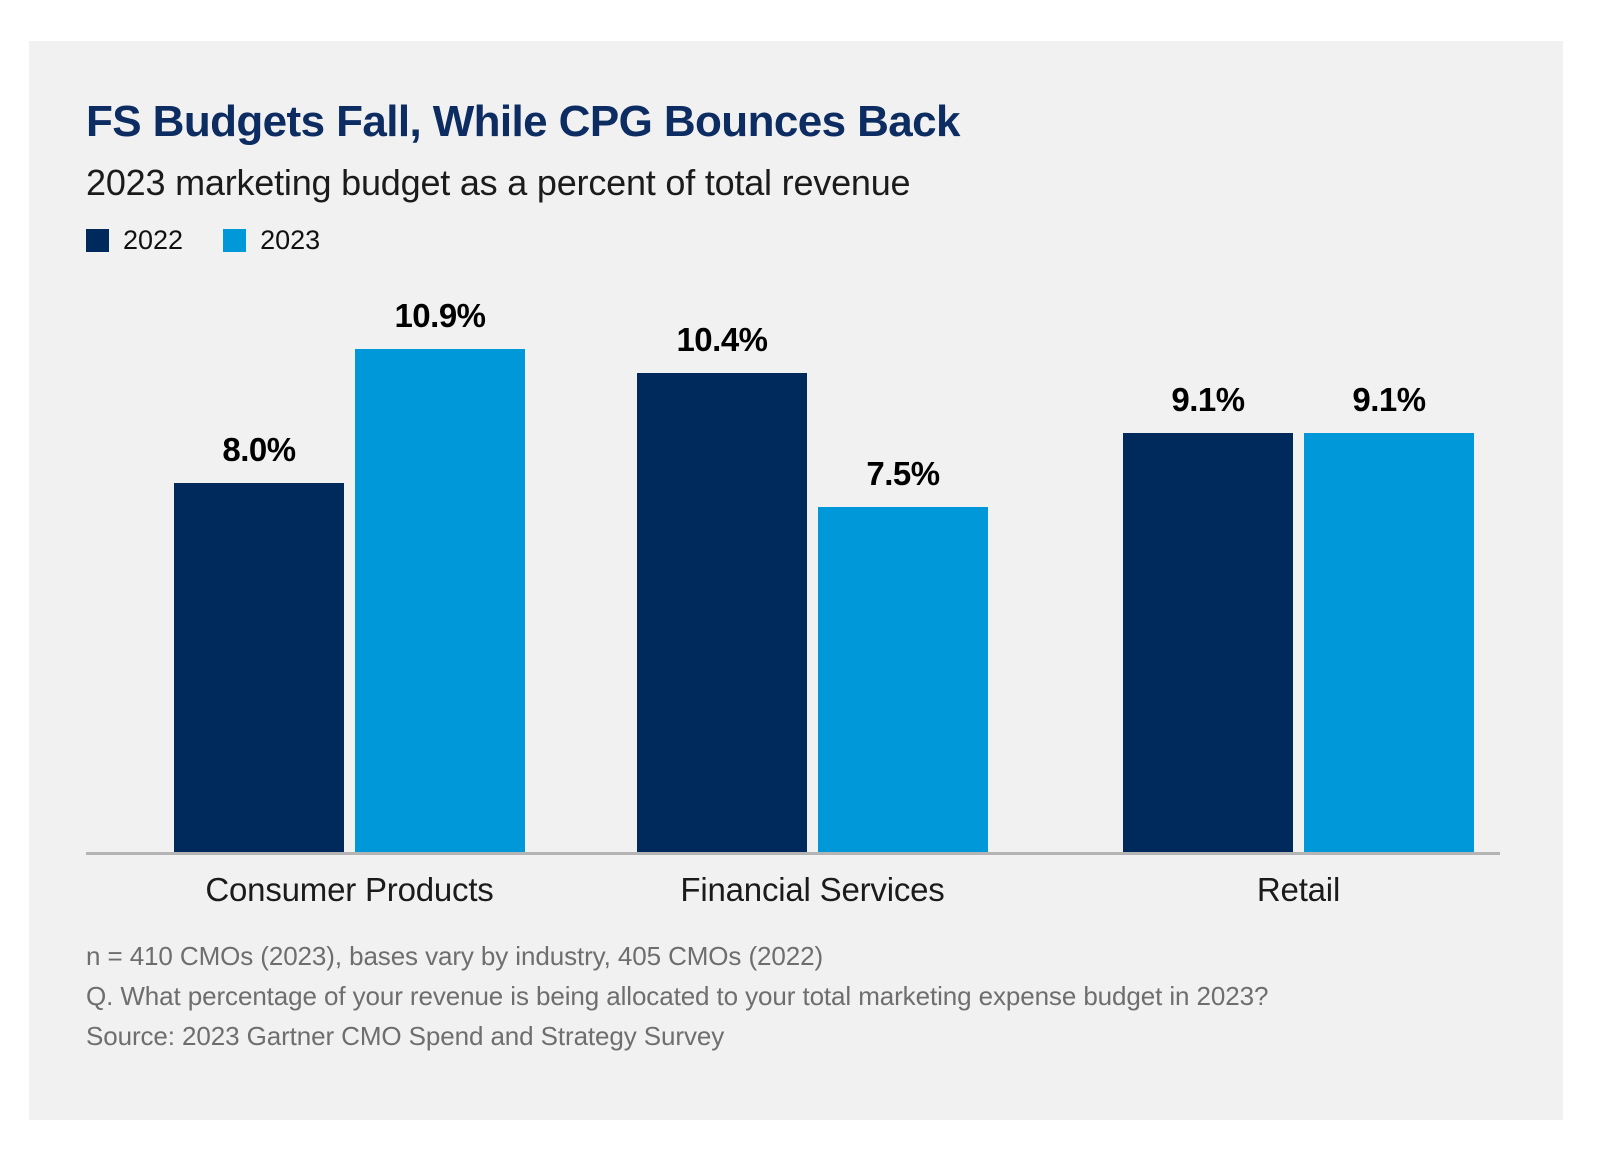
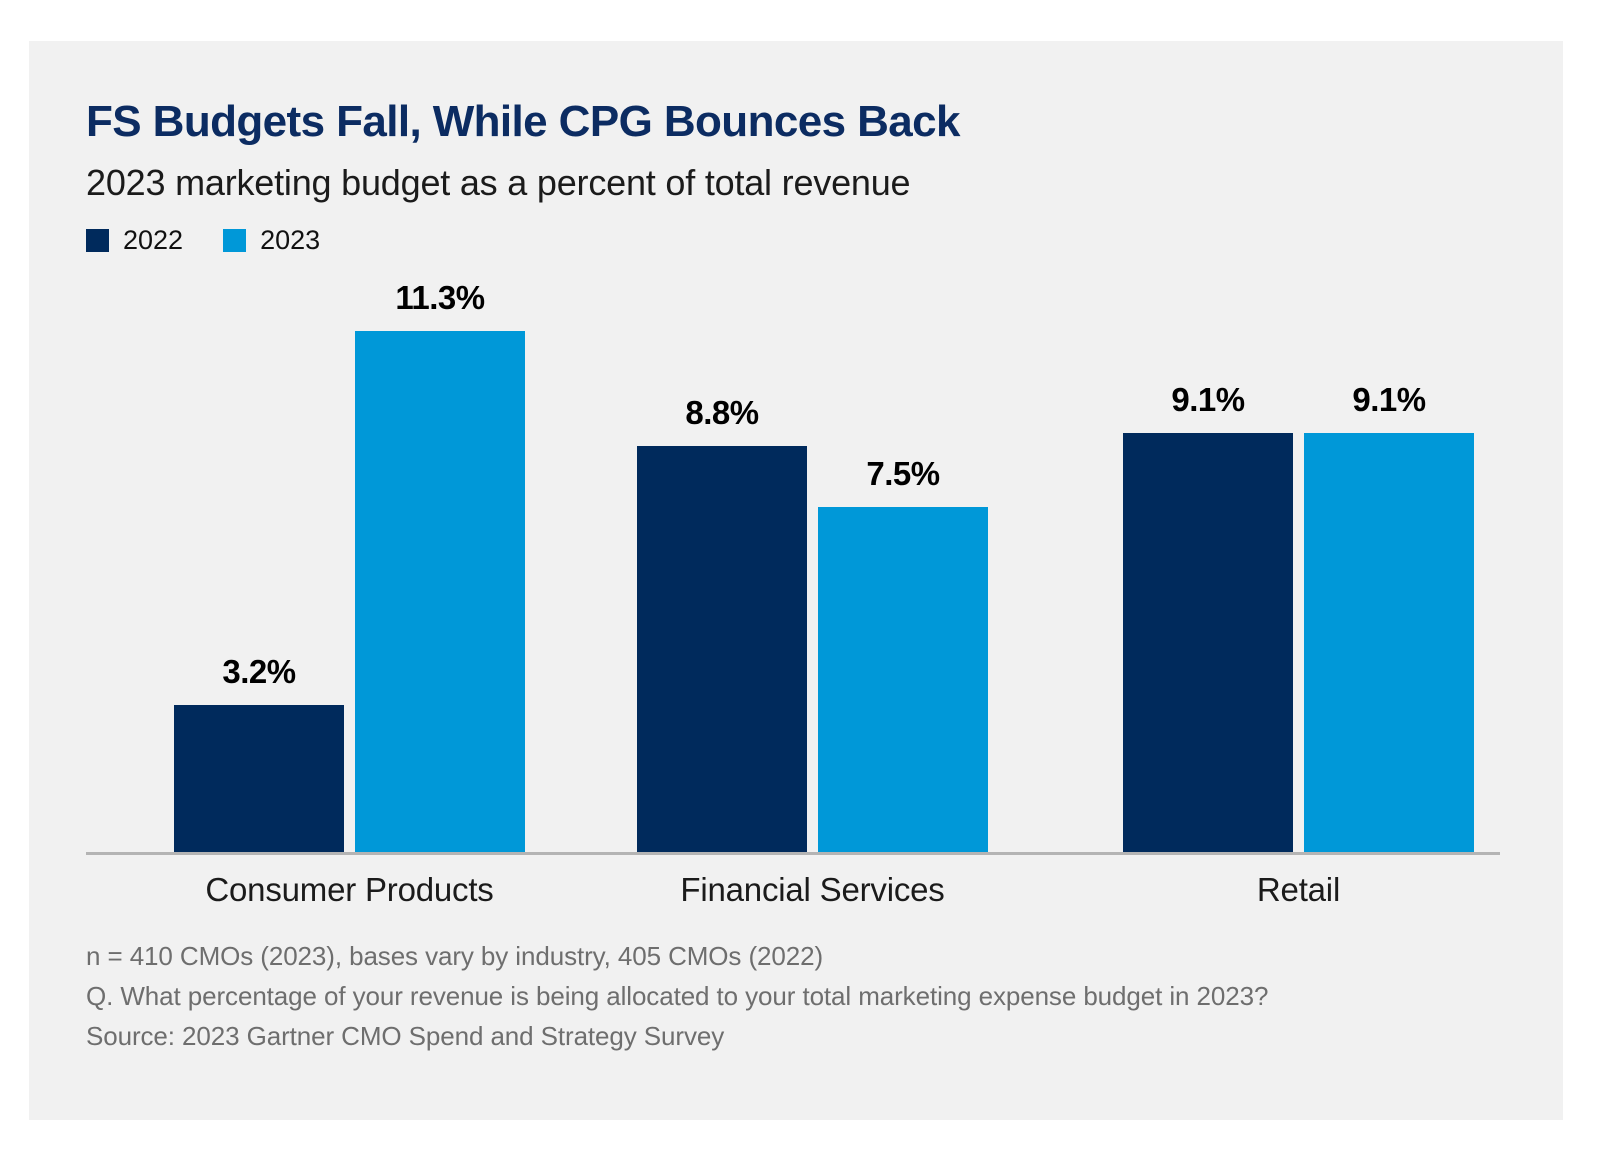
2022/Consumer Products: 8.0% -> 3.2%
2023/Consumer Products: 10.9% -> 11.3%
2022/Financial Services: 10.4% -> 8.8%
